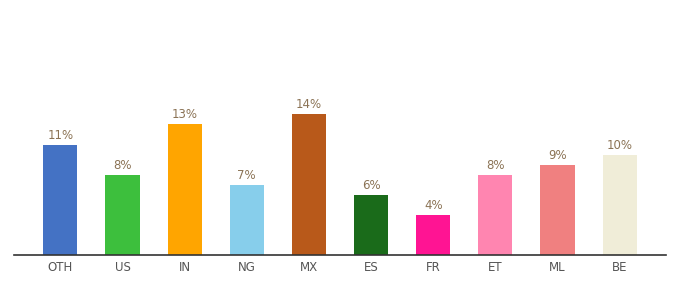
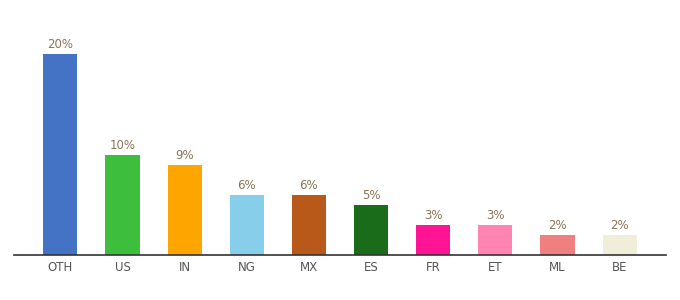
OTH: 11% -> 20%
US: 8% -> 10%
IN: 13% -> 9%
NG: 7% -> 6%
MX: 14% -> 6%
ES: 6% -> 5%
FR: 4% -> 3%
ET: 8% -> 3%
ML: 9% -> 2%
BE: 10% -> 2%
